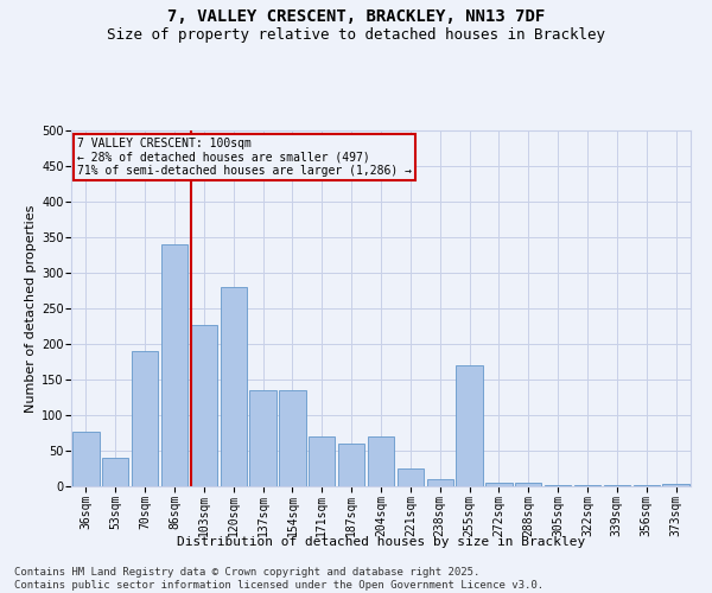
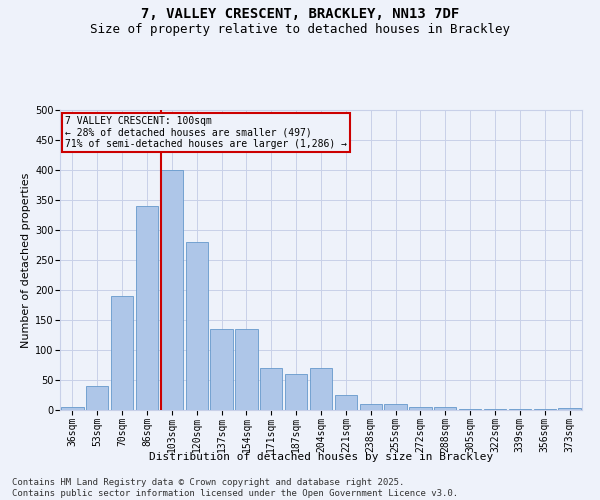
36sqm: 76 -> 5
103sqm: 226 -> 400
255sqm: 170 -> 10
